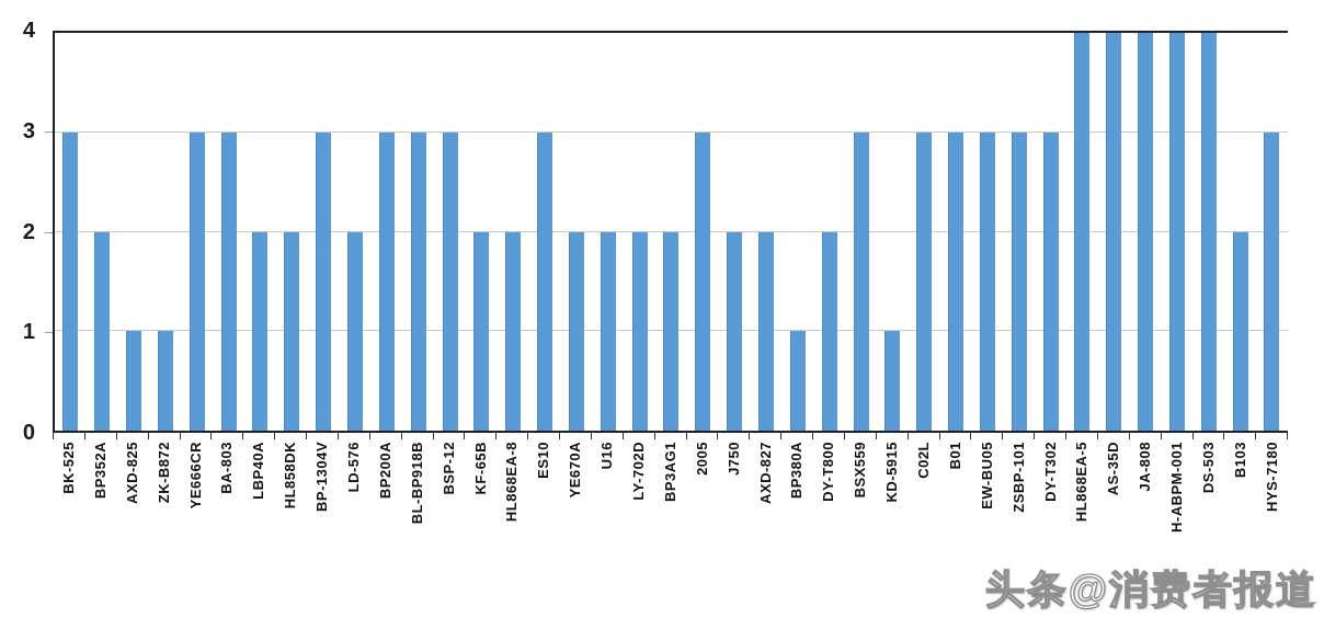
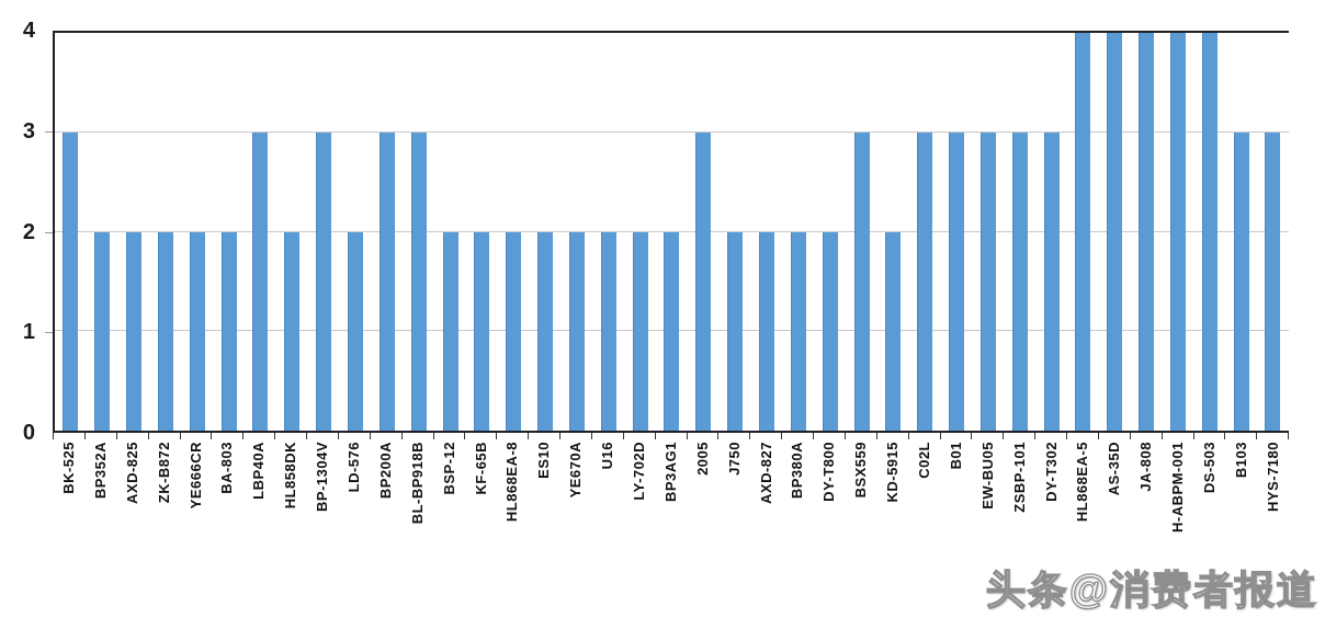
AXD-825: 1 -> 2
ZK-B872: 1 -> 2
YE666CR: 3 -> 2
BA-803: 3 -> 2
LBP40A: 2 -> 3
BSP-12: 3 -> 2
ES10: 3 -> 2
BP380A: 1 -> 2
KD-5915: 1 -> 2
B103: 2 -> 3
